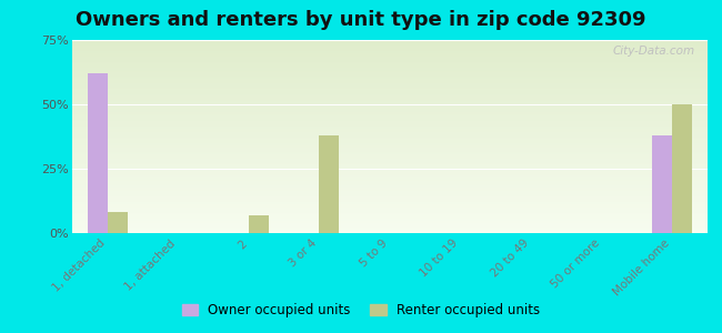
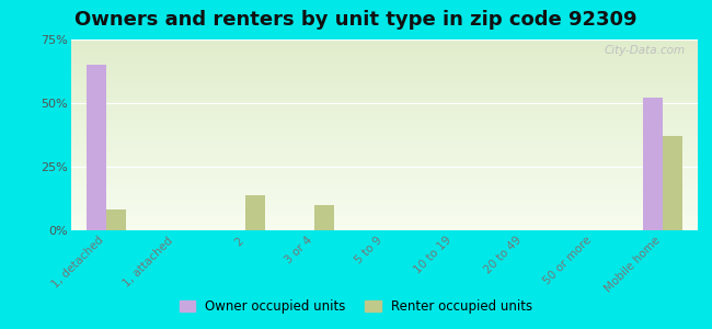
Owner occupied units/1, detached: 62% -> 65%
Renter occupied units/2: 7% -> 14%
Renter occupied units/3 or 4: 38% -> 10%
Owner occupied units/Mobile home: 38% -> 52%
Renter occupied units/Mobile home: 50% -> 37%
